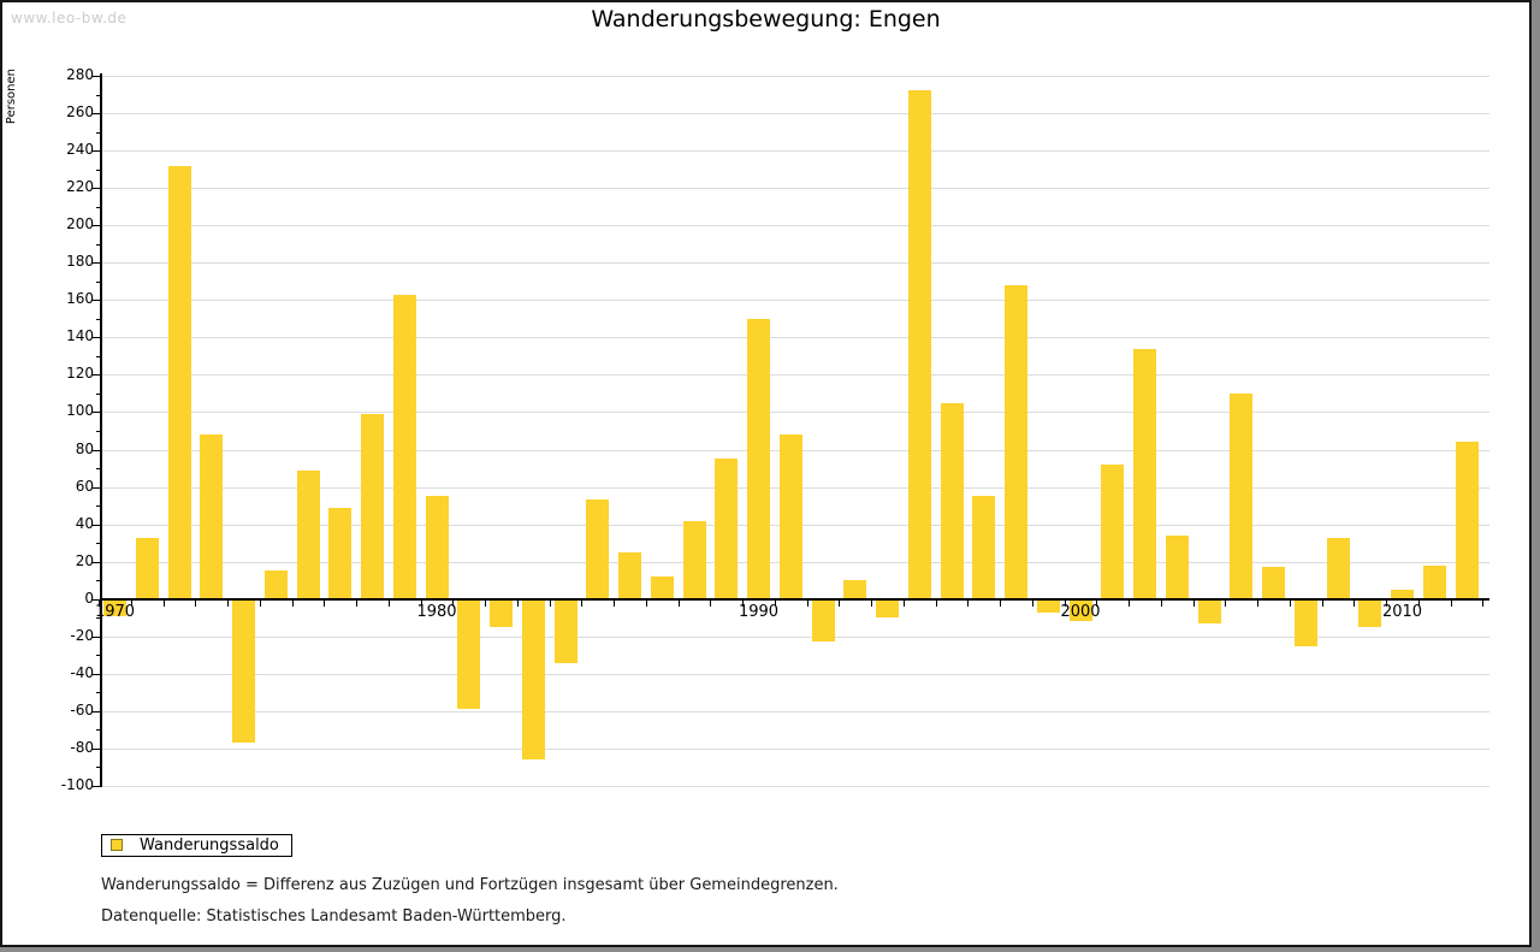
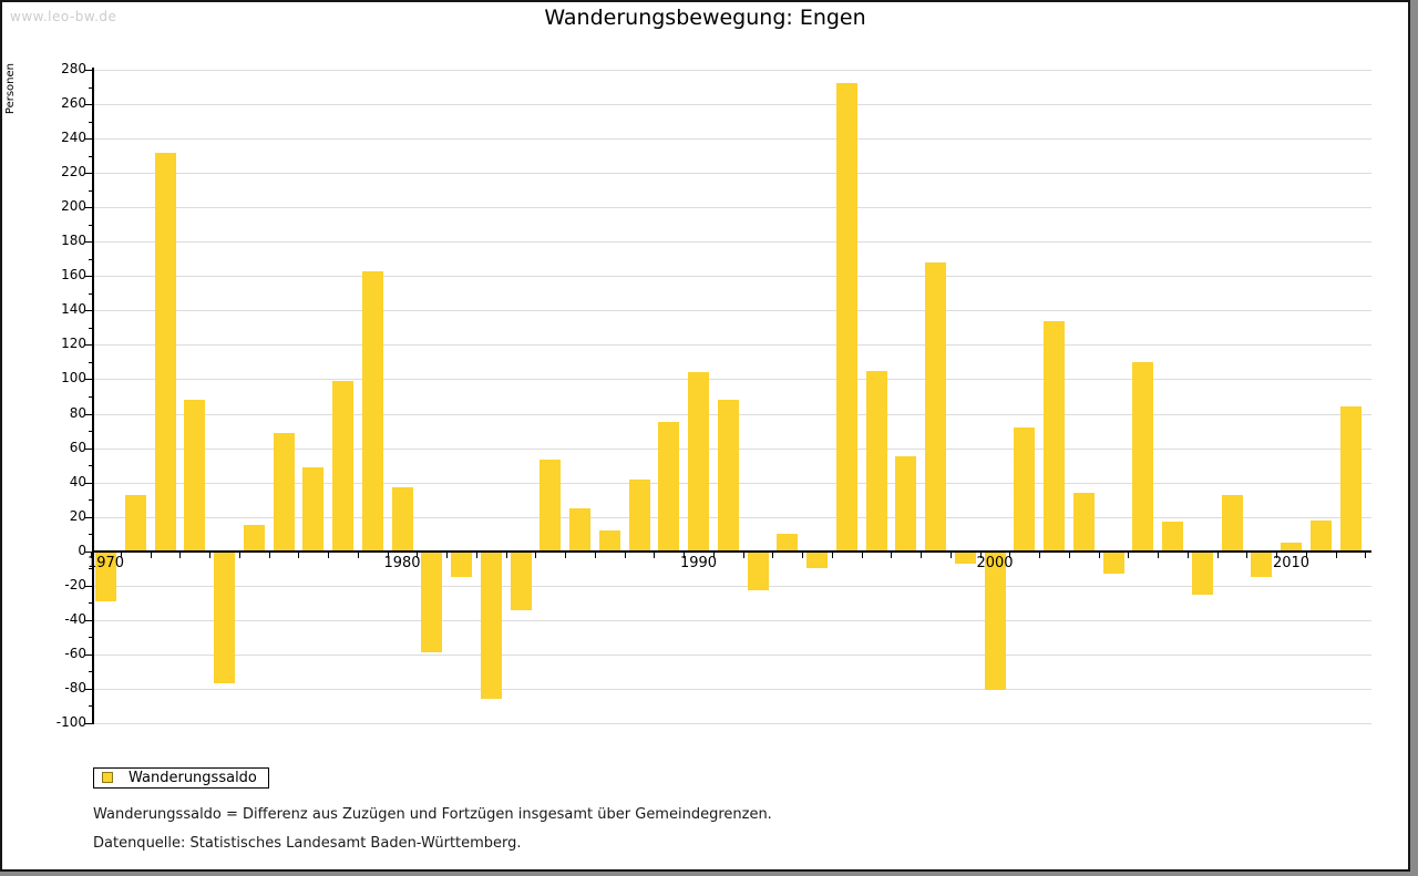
1970: -9 -> -29
1980: 55 -> 37
1990: 150 -> 104
2000: -12 -> -81
